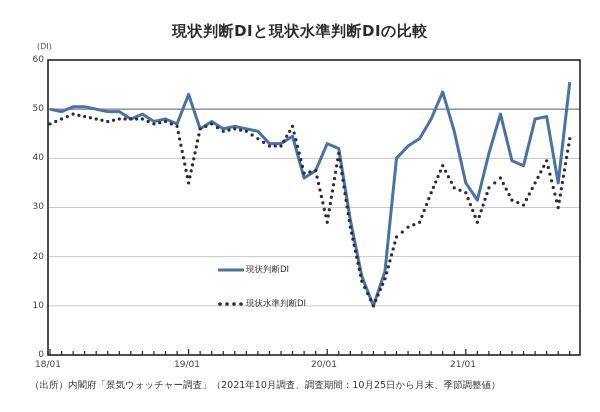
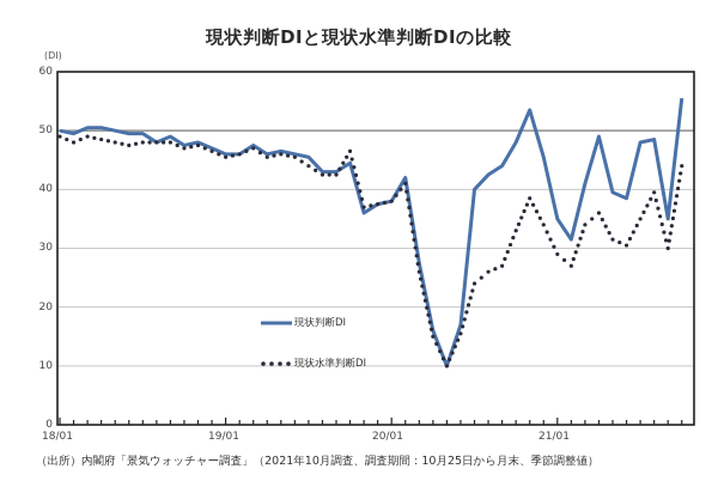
現状水準判断DI/18/01: 47 -> 49
現状判断DI/19/01: 53 -> 46
現状水準判断DI/19/01: 35 -> 46
現状判断DI/20/01: 43 -> 38
現状水準判断DI/20/01: 27 -> 38
現状水準判断DI/21/01: 33 -> 29
